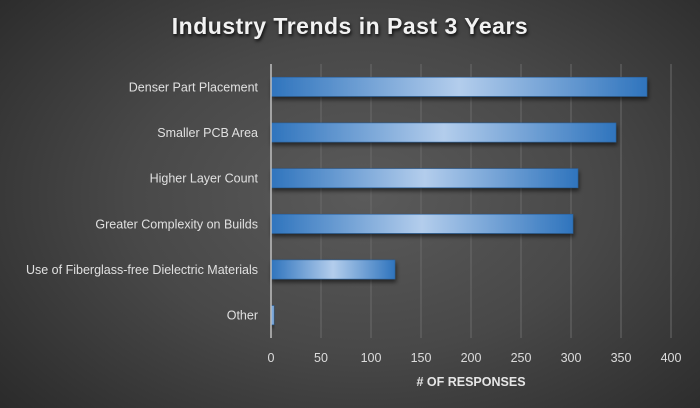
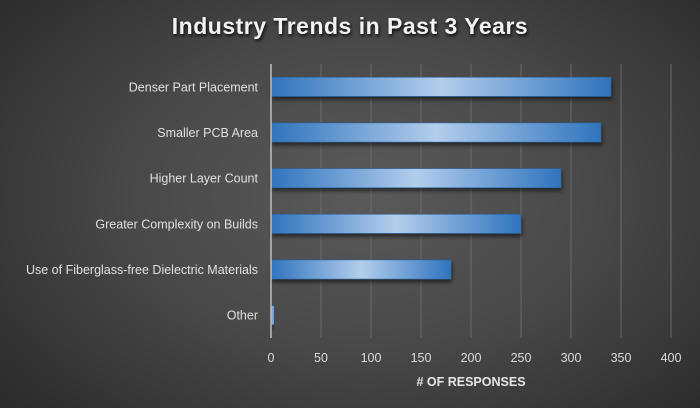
Denser Part Placement: 380 -> 340
Smaller PCB Area: 340 -> 330
Higher Layer Count: 310 -> 290
Greater Complexity on Builds: 300 -> 250
Use of Fiberglass-free Dielectric Materials: 120 -> 180
